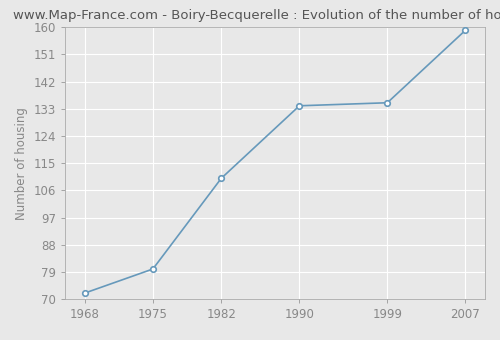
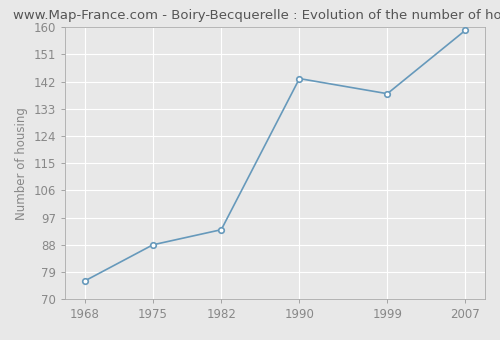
1968: 72 -> 76
1975: 80 -> 88
1982: 110 -> 93
1990: 134 -> 143
1999: 135 -> 138
